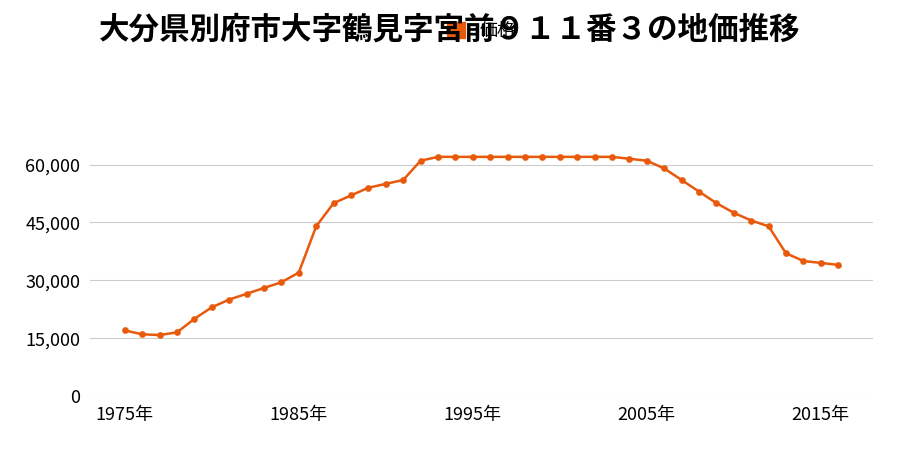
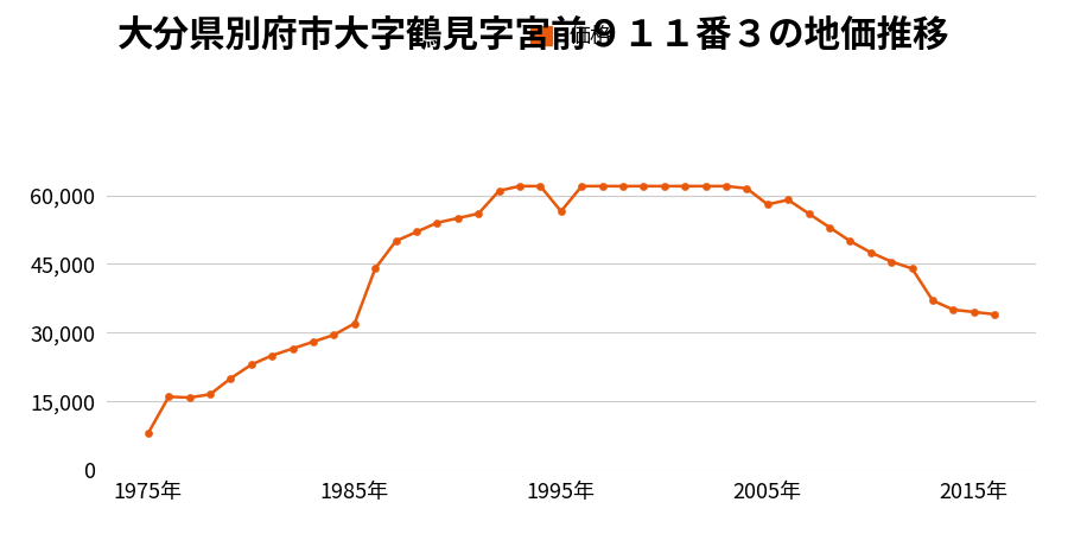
1975年: 17,000 -> 8,000
1995年: 62,000 -> 56,500
2005年: 61,000 -> 58,000
